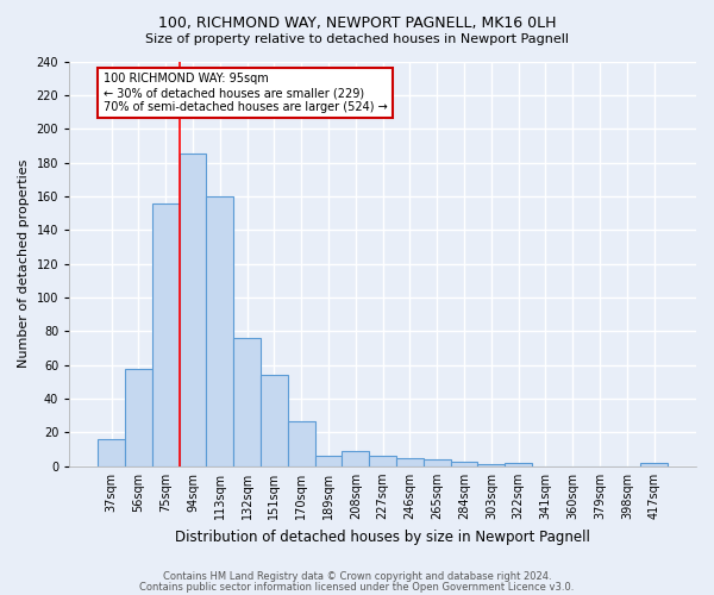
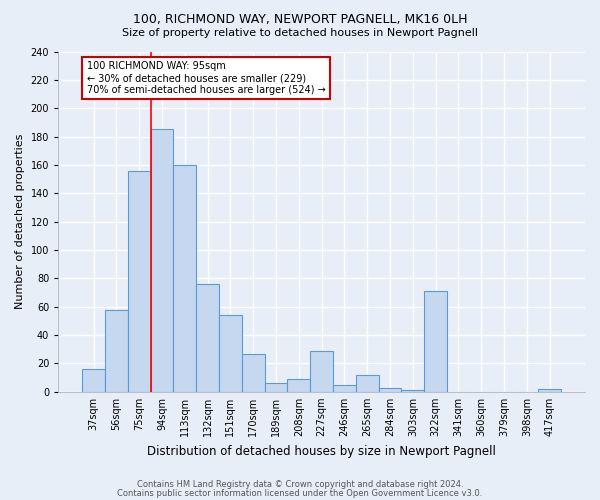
227sqm: 6 -> 29
265sqm: 4 -> 12
322sqm: 2 -> 71
